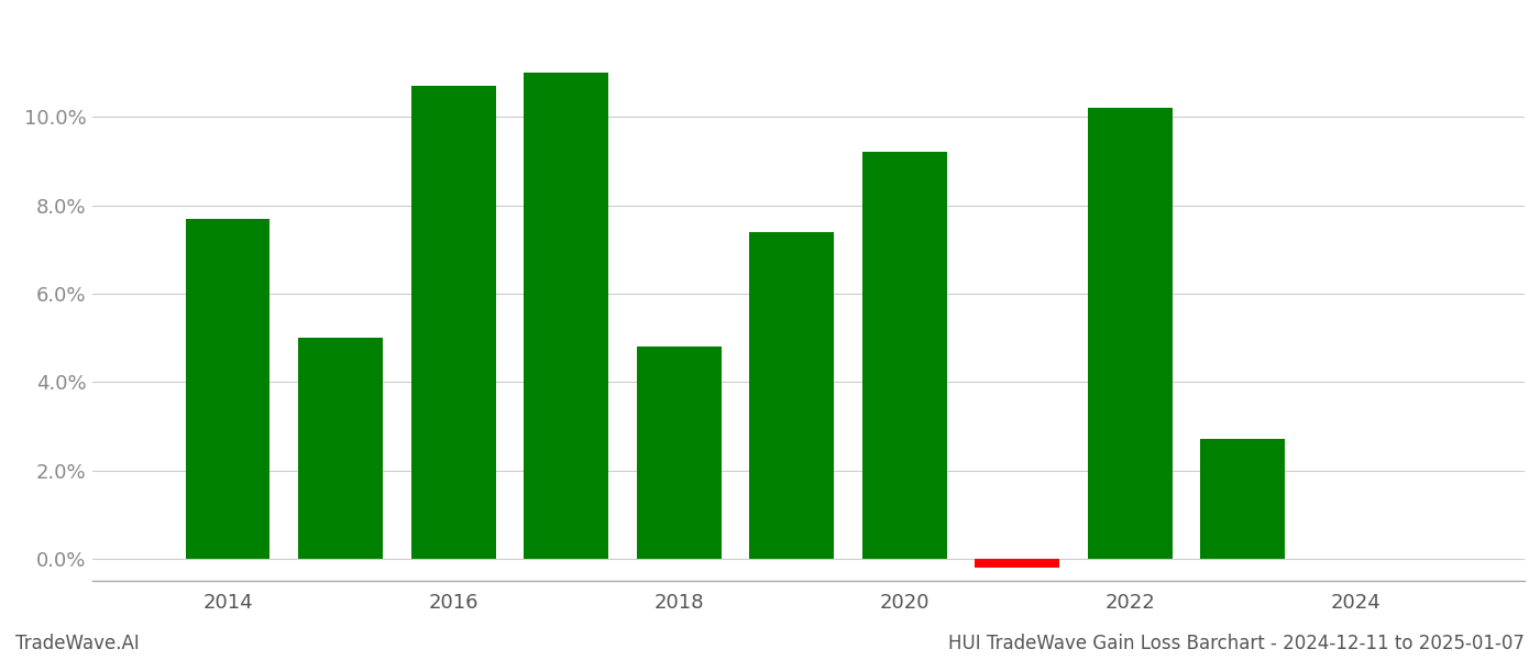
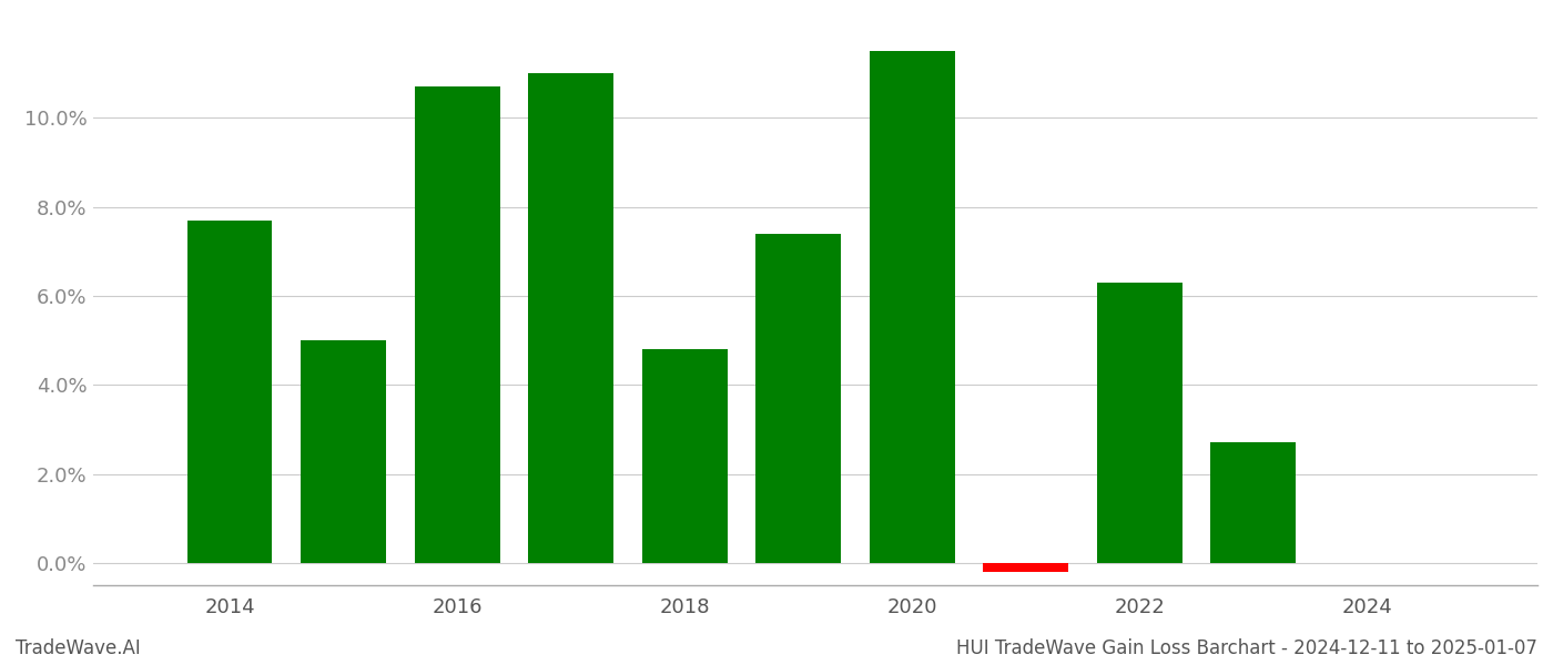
2020: 9.2% -> 11.5%
2022: 10.2% -> 6.3%
